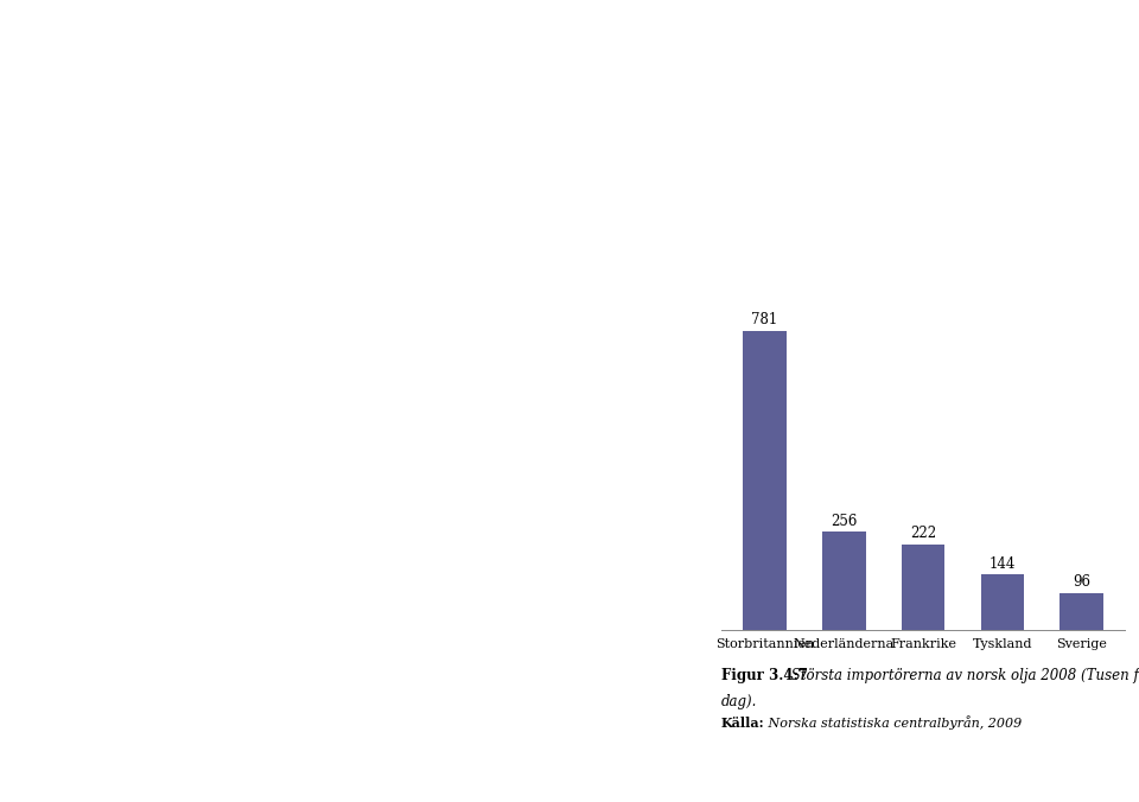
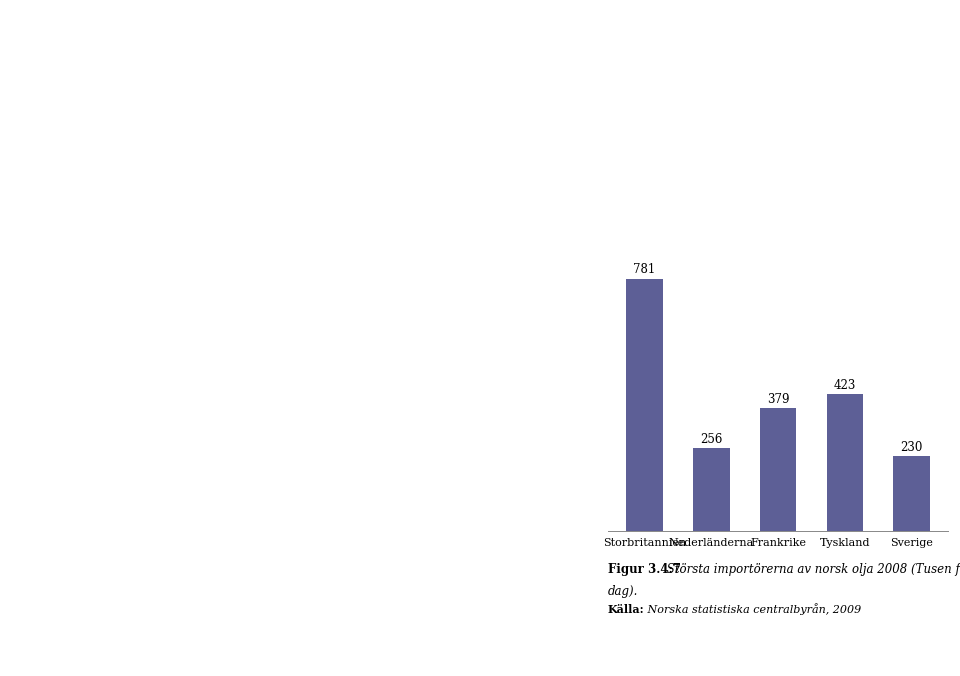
Frankrike: 222 -> 379
Tyskland: 144 -> 423
Sverige: 96 -> 230
